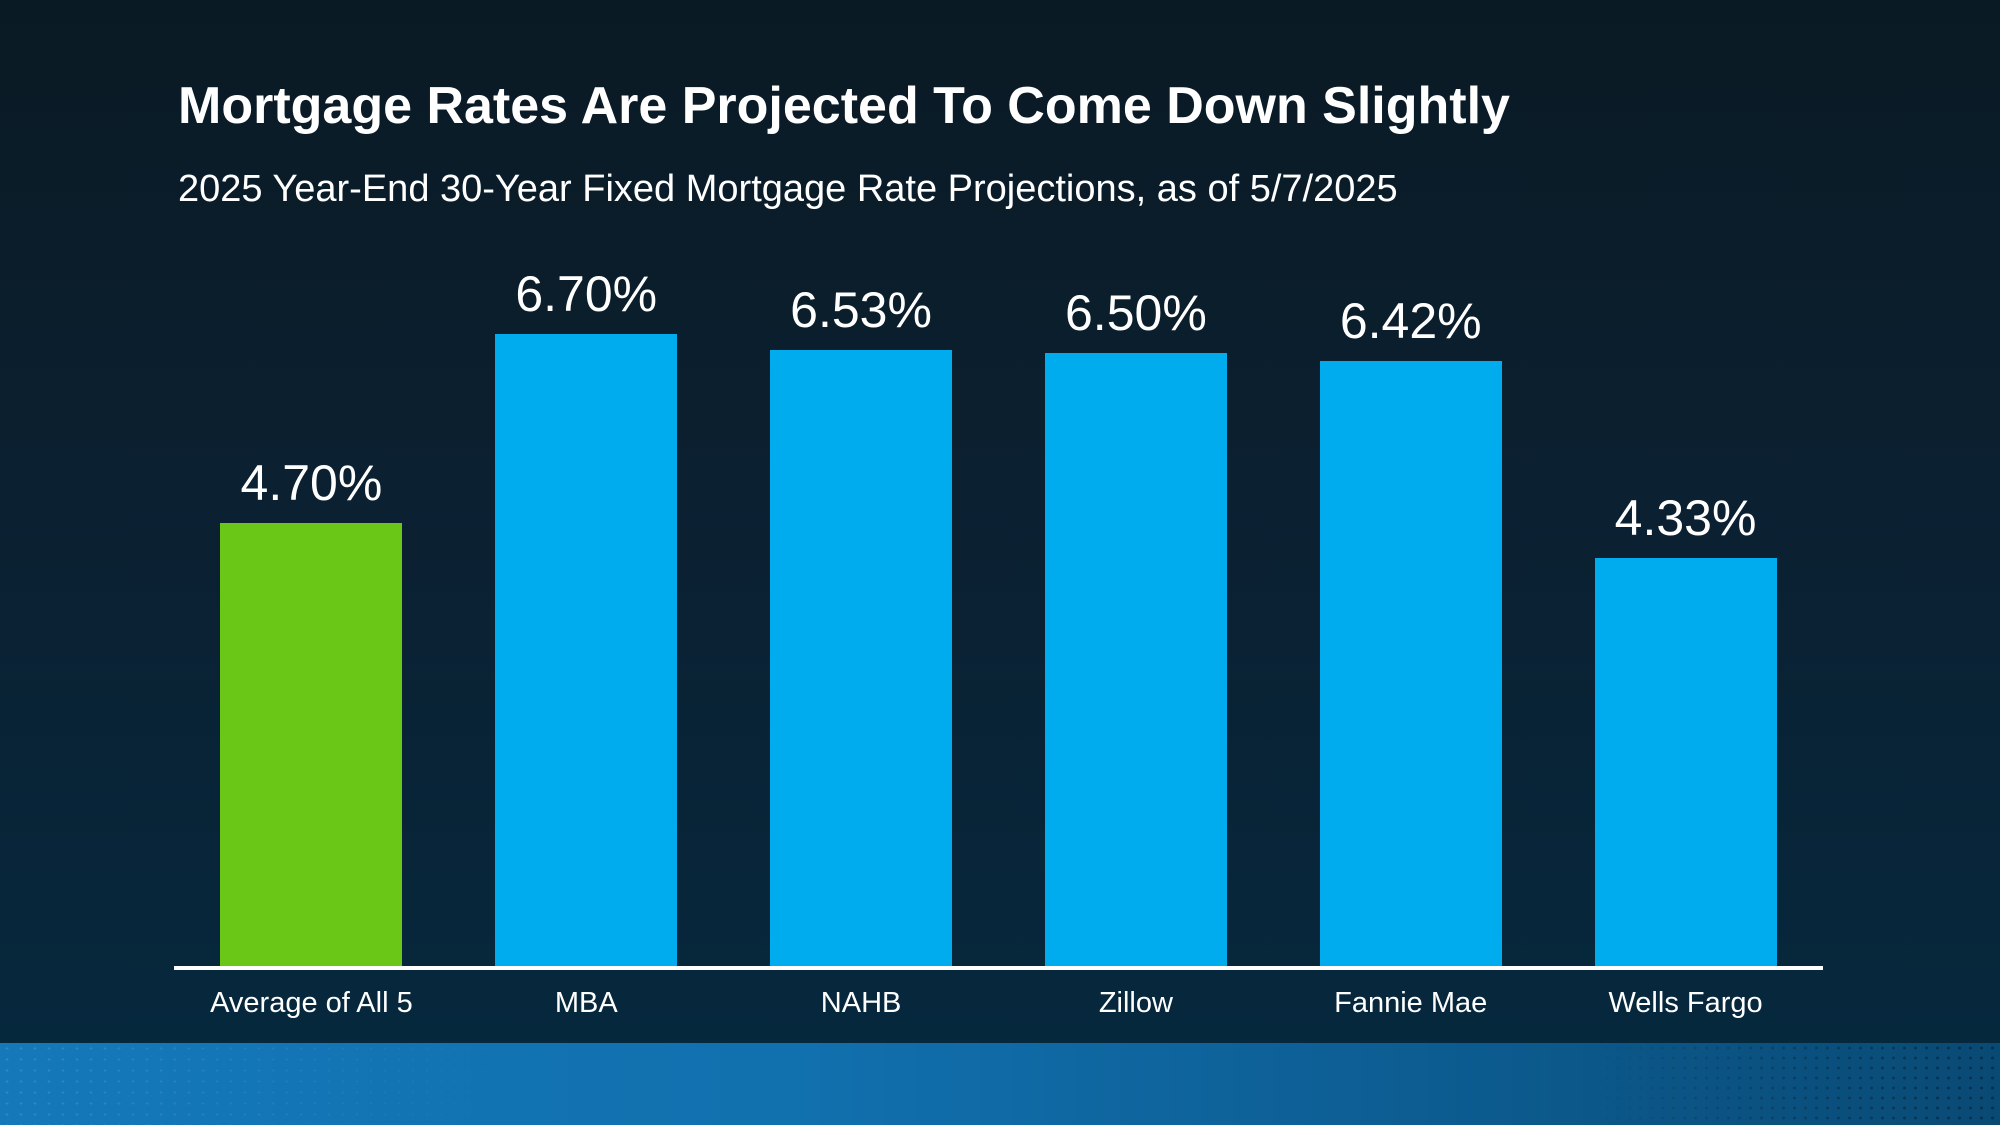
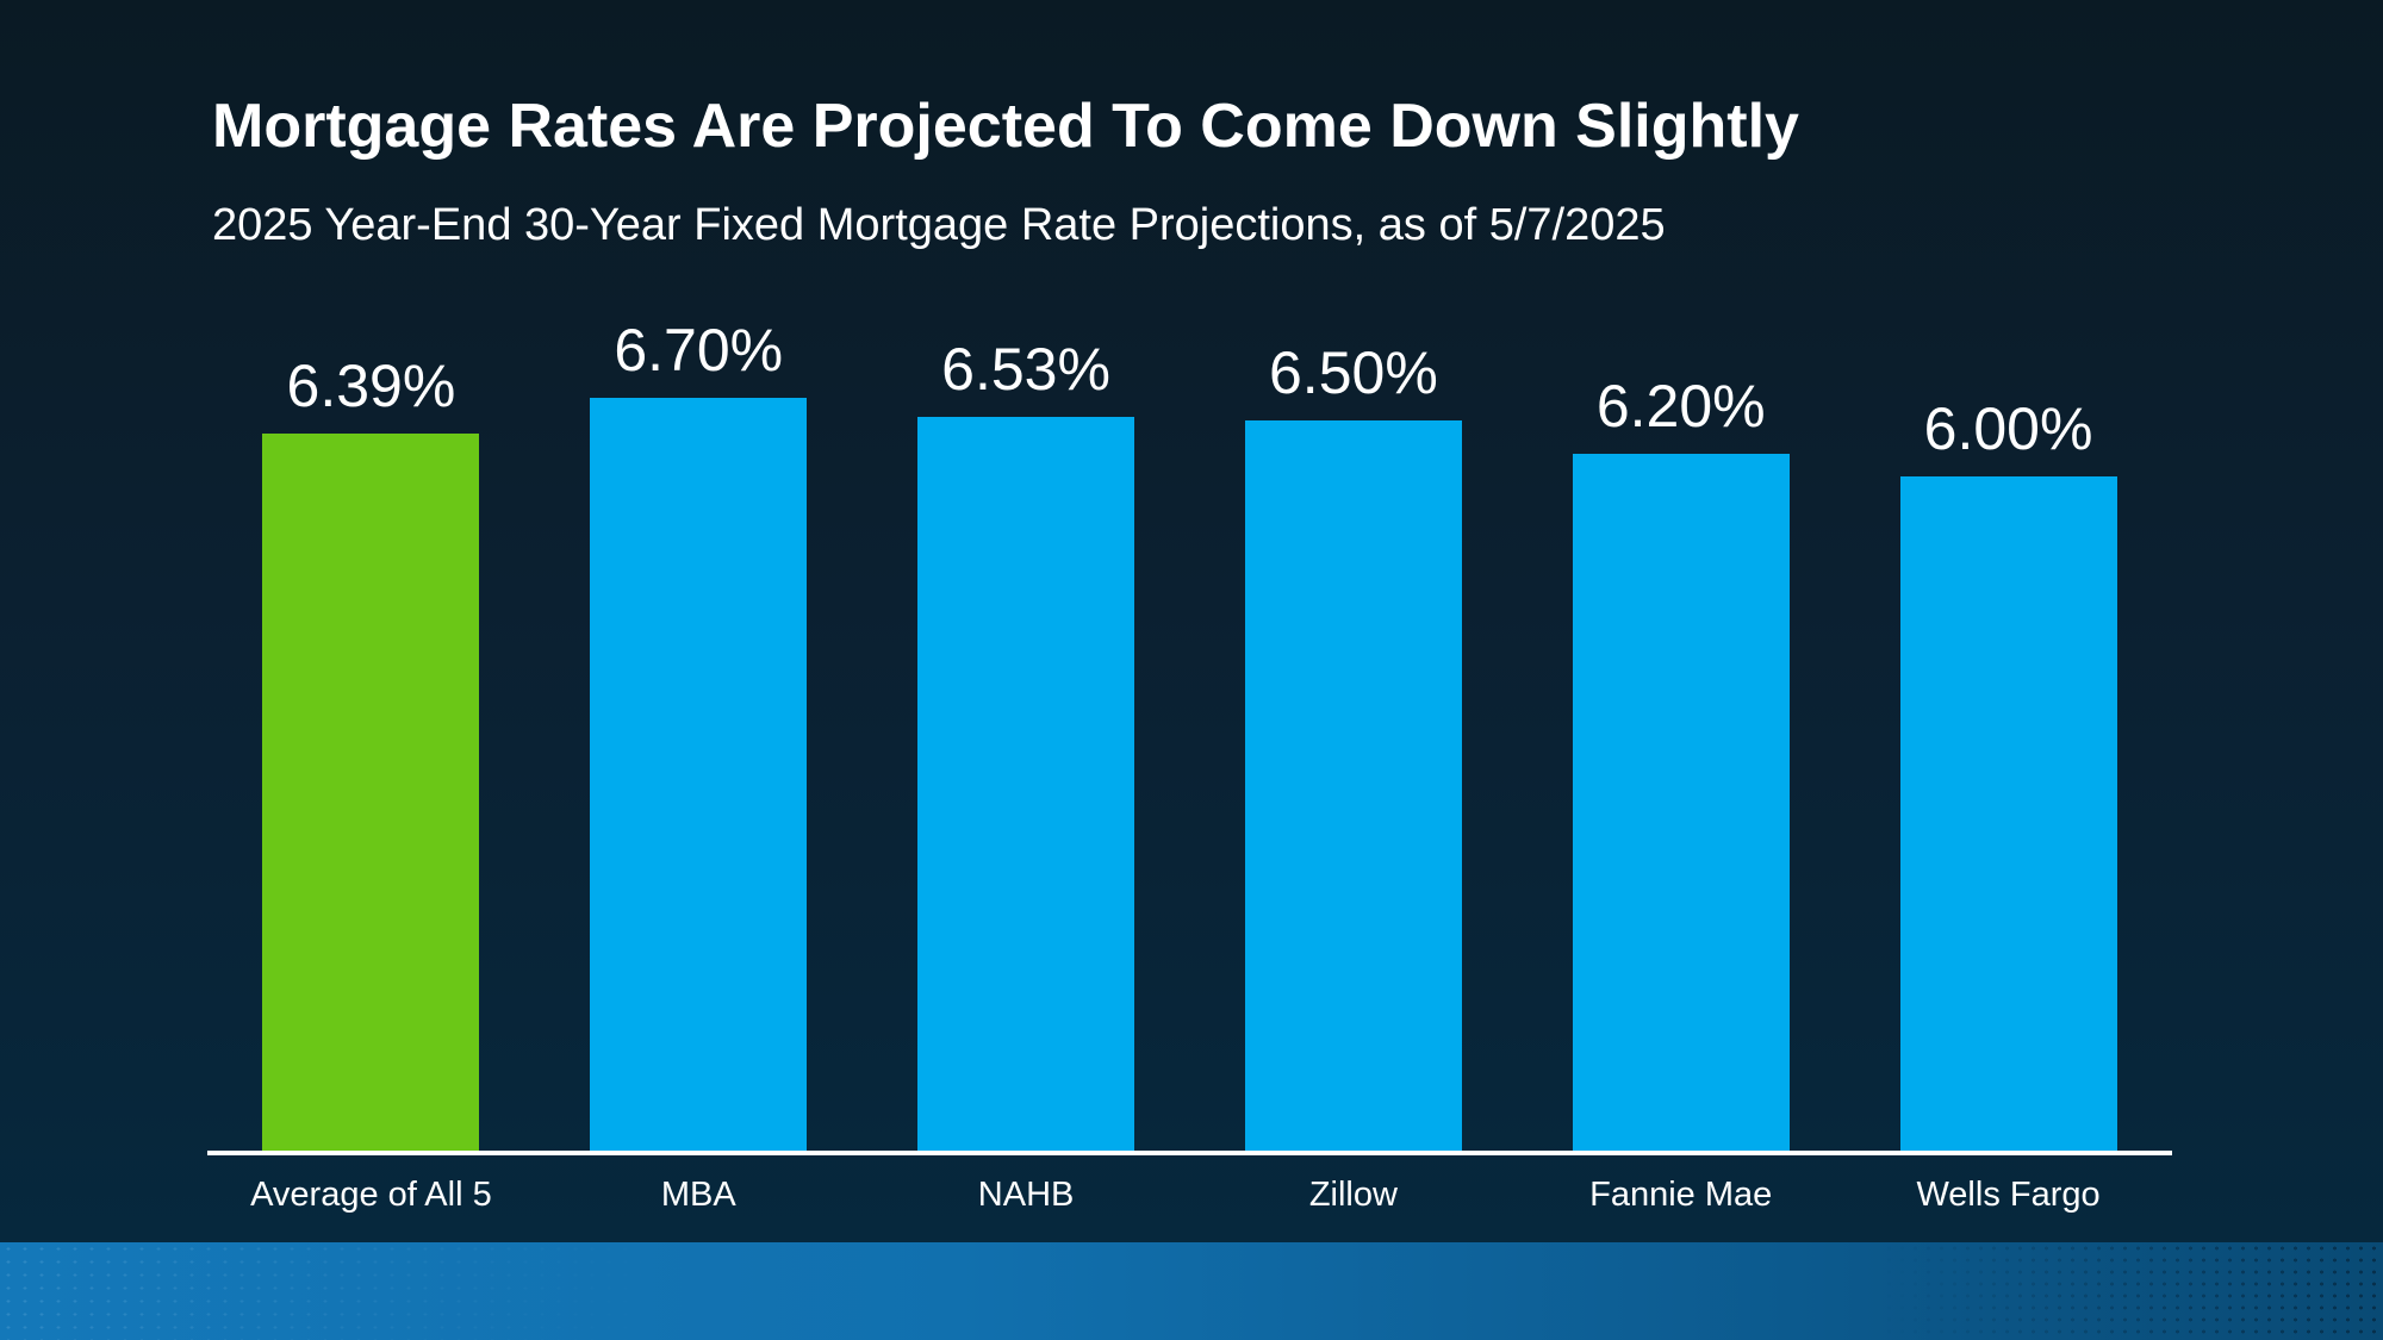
Average of All 5: 4.70% -> 6.39%
Fannie Mae: 6.42% -> 6.20%
Wells Fargo: 4.33% -> 6.00%
